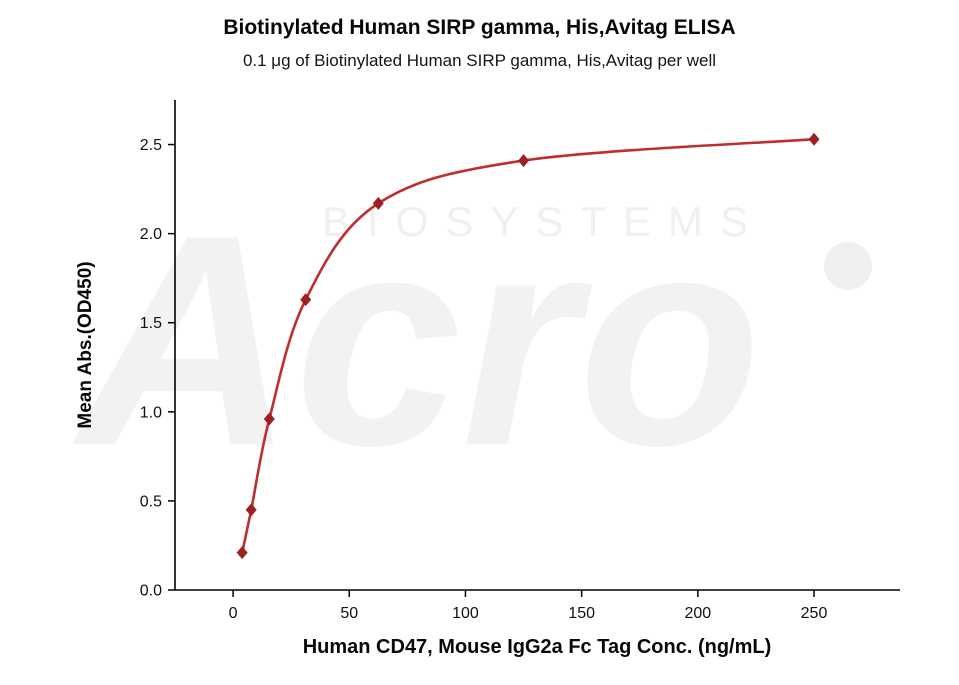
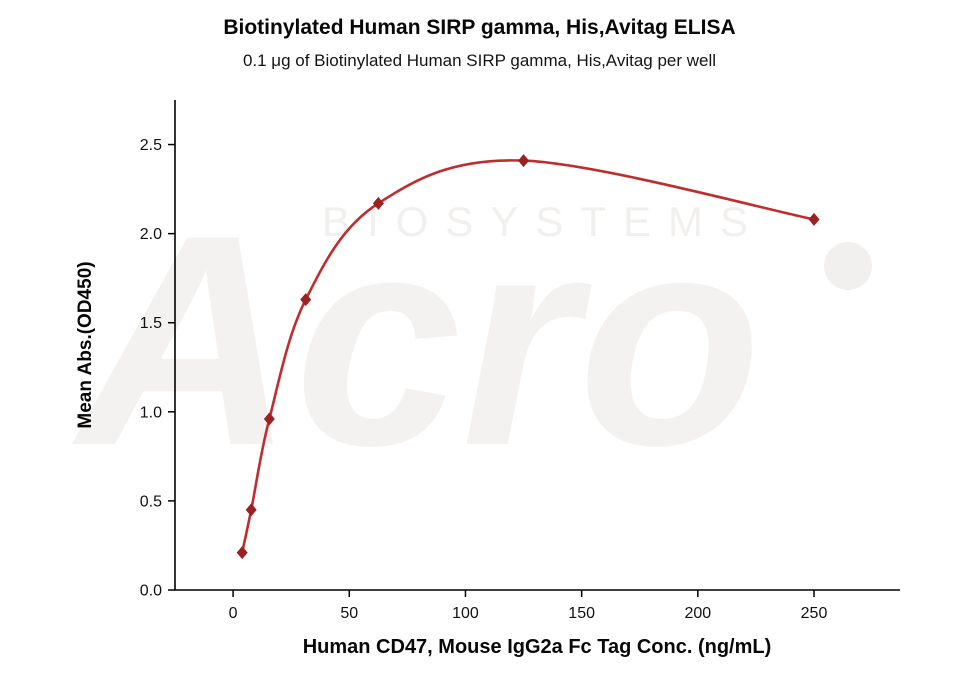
250: 2.53 -> 2.08
